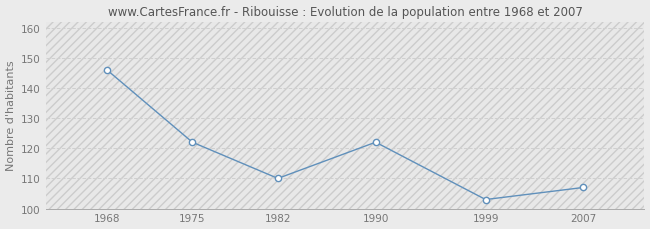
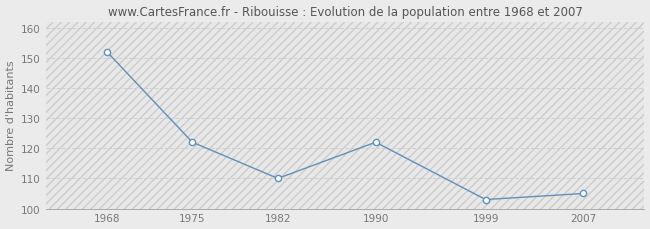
1968: 146 -> 152
2007: 107 -> 105
